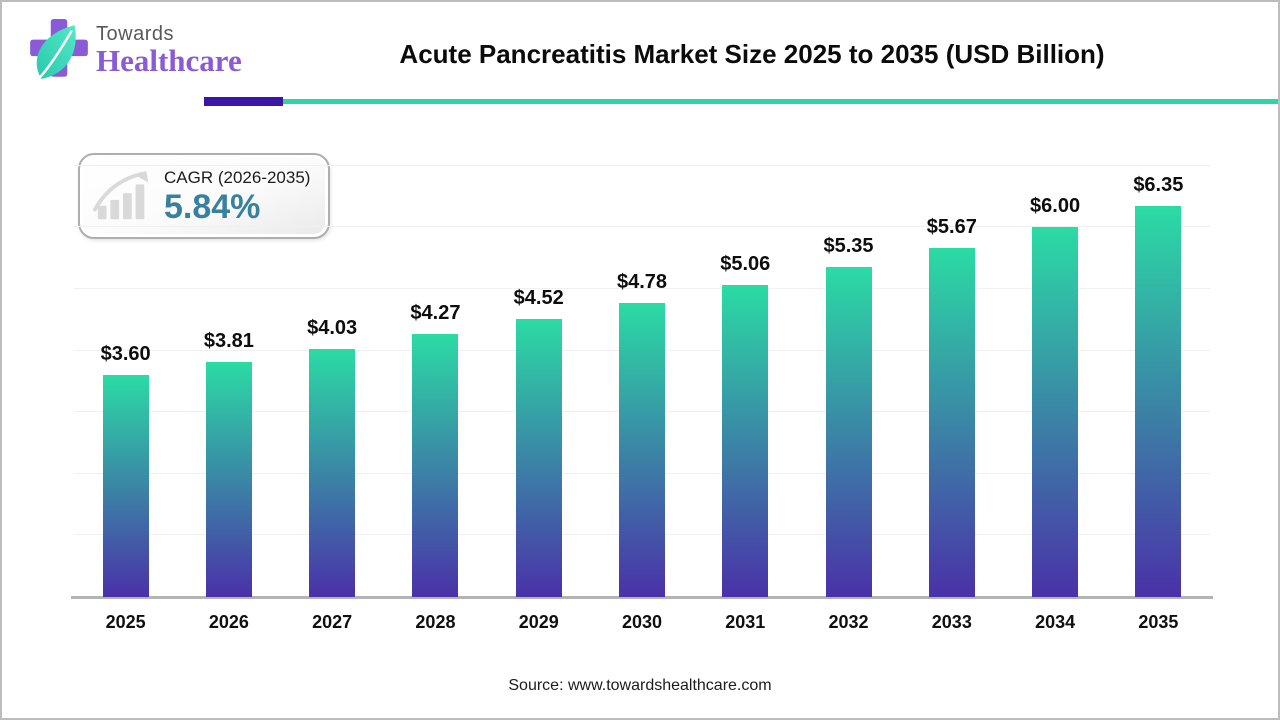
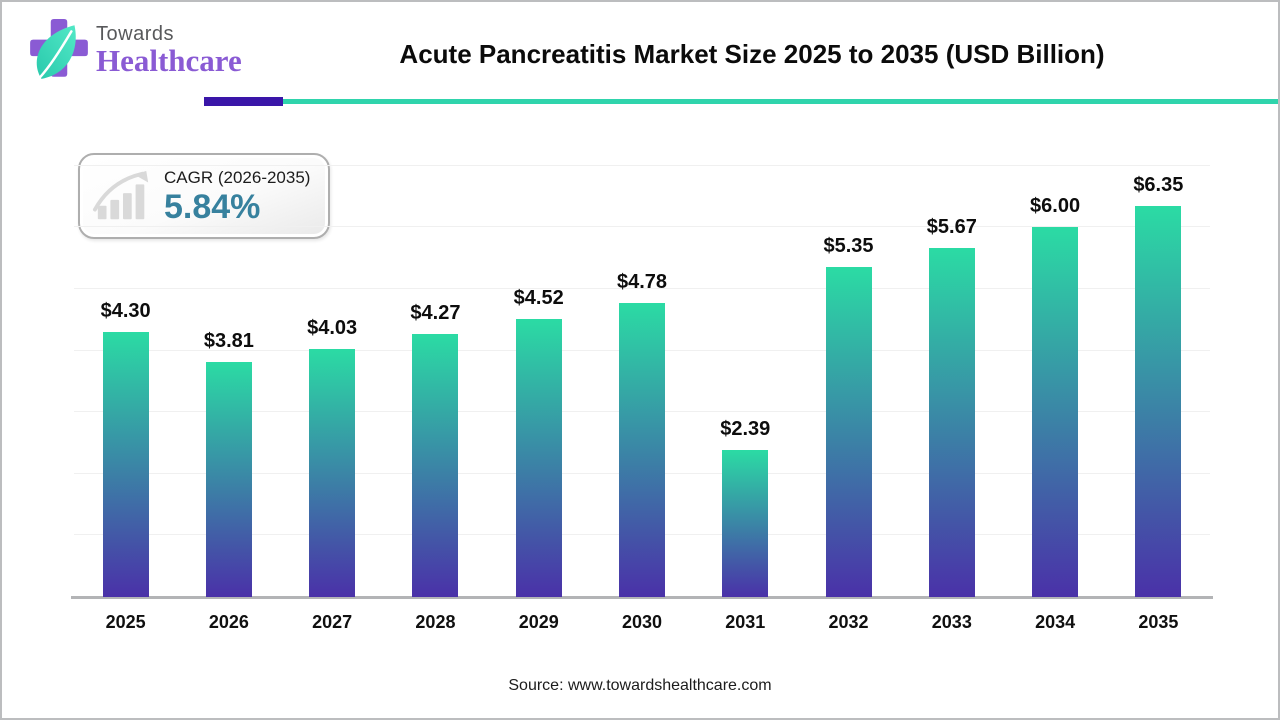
2025: $3.60 -> $4.30
2031: $5.06 -> $2.39
